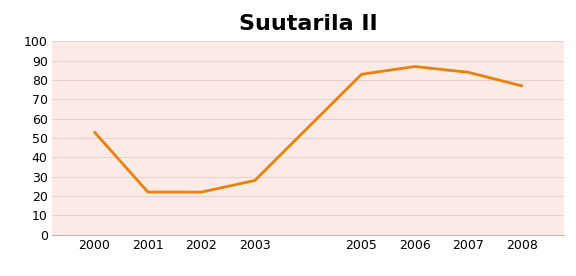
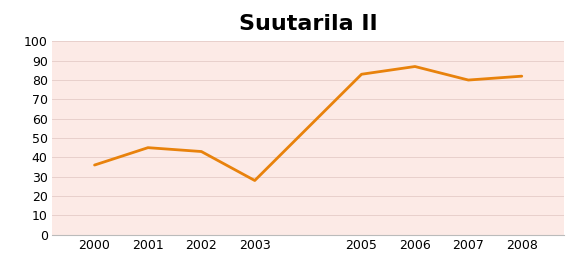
2000: 53 -> 36
2001: 22 -> 45
2002: 22 -> 43
2007: 84 -> 80
2008: 77 -> 82
